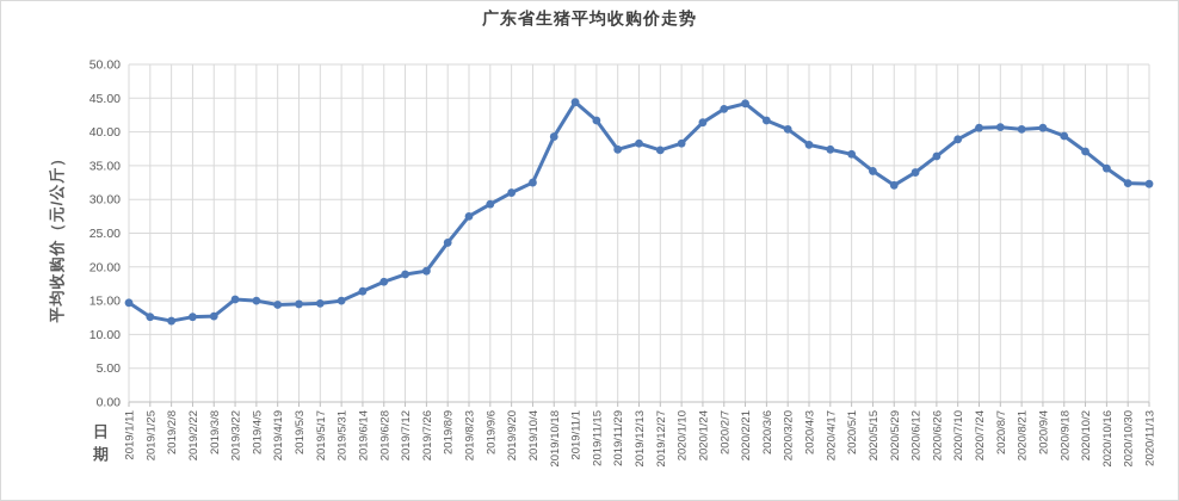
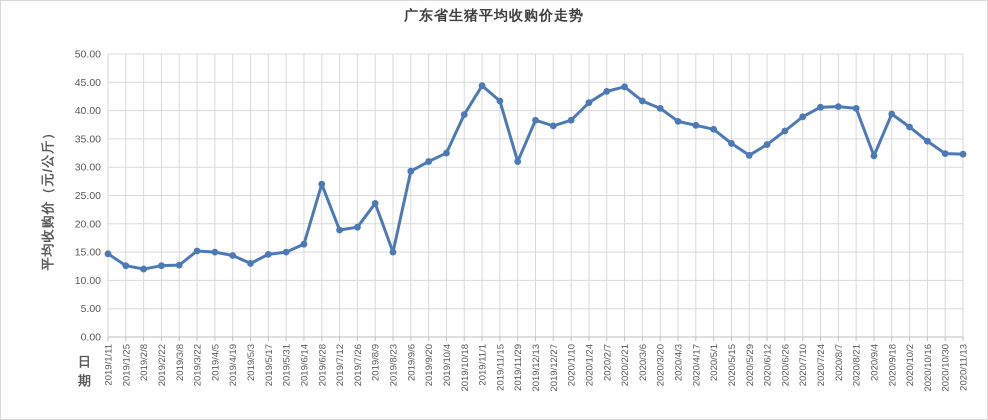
2019/5/3: 14 -> 13
2019/6/28: 18 -> 27
2019/8/23: 28 -> 15
2019/11/29: 37 -> 31
2020/9/4: 41 -> 32
